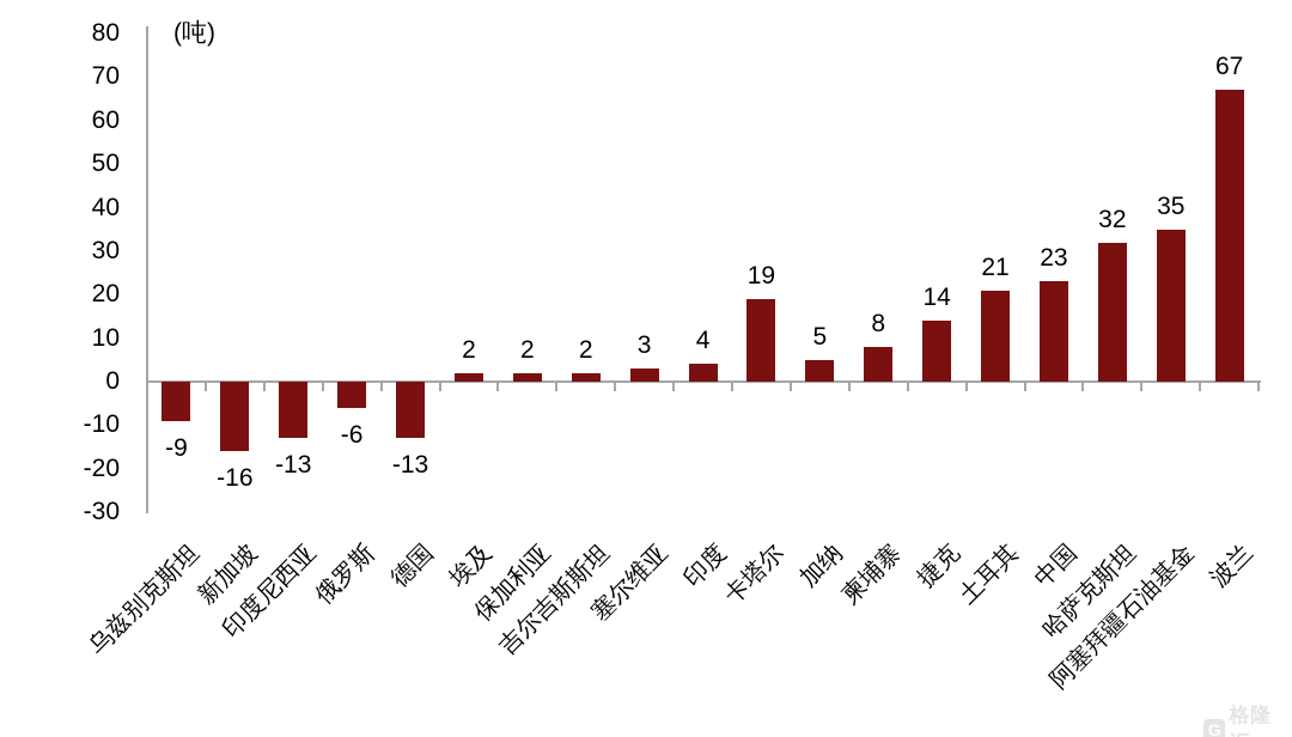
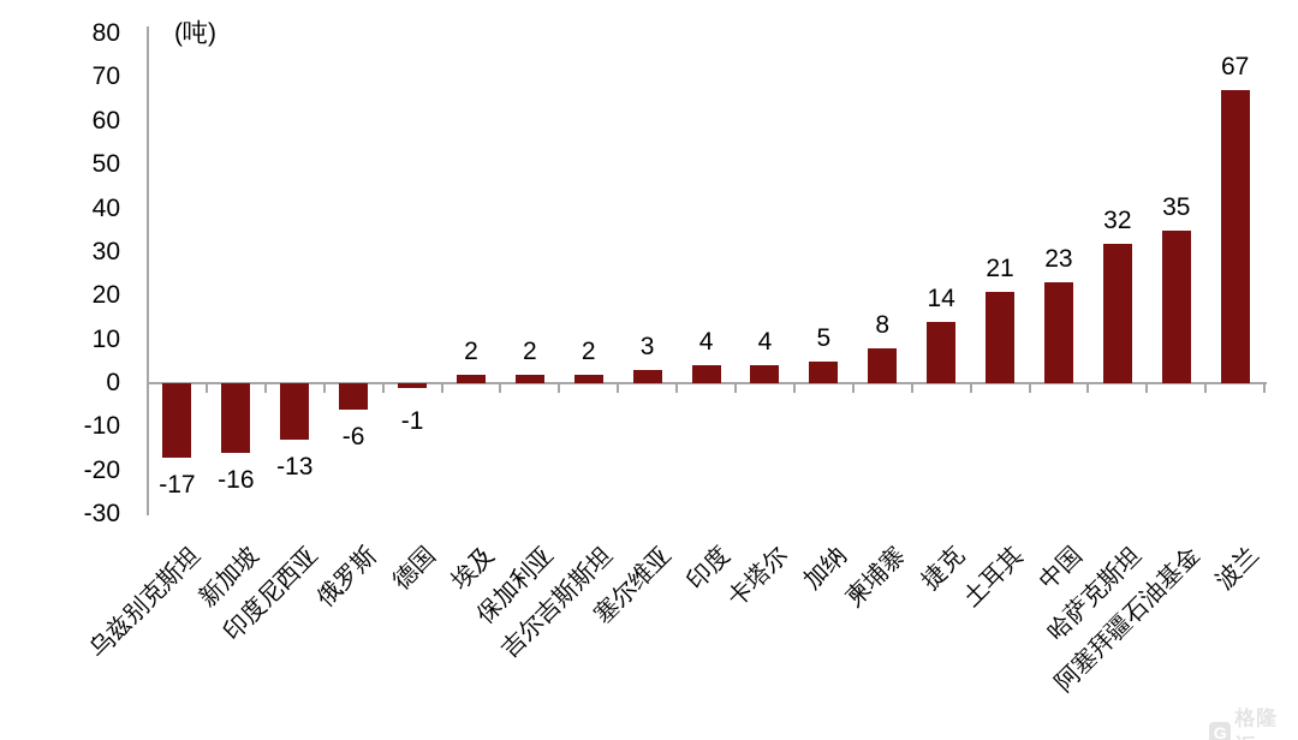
乌兹别克斯坦: -9 -> -17
德国: -13 -> -1
卡塔尔: 19 -> 4
